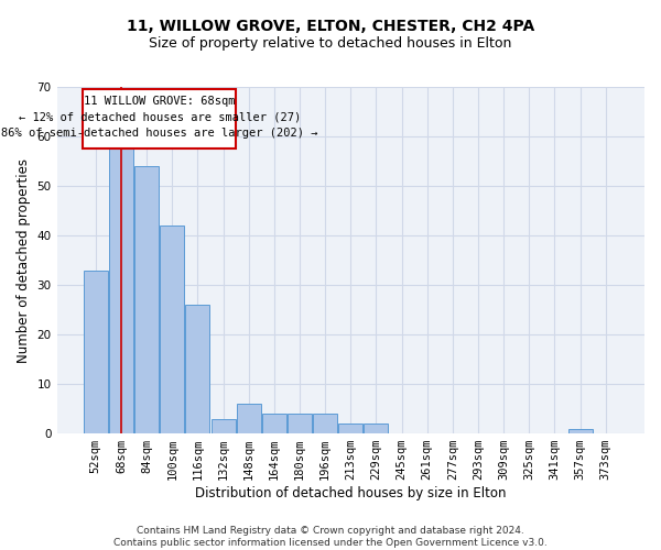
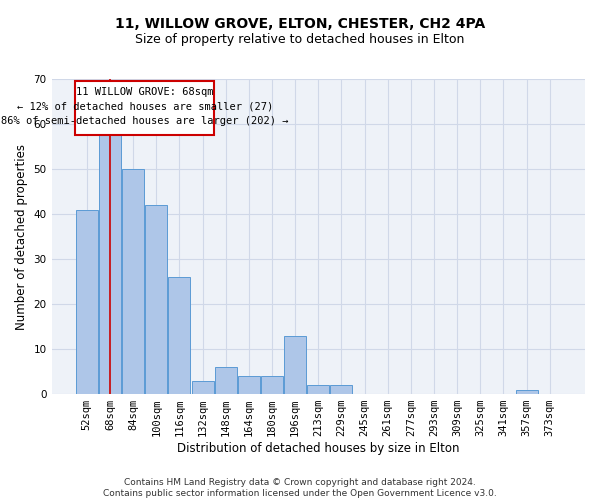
52sqm: 33 -> 41
84sqm: 54 -> 50
196sqm: 4 -> 13
